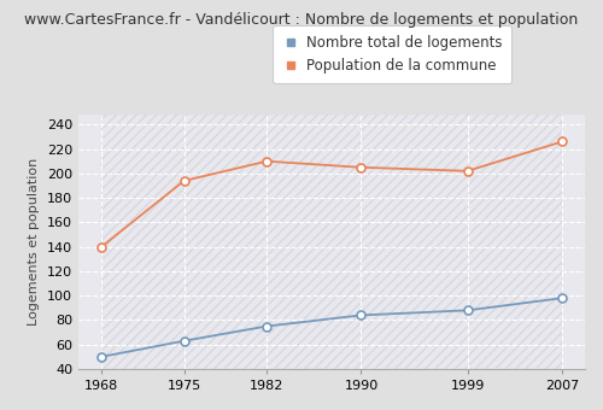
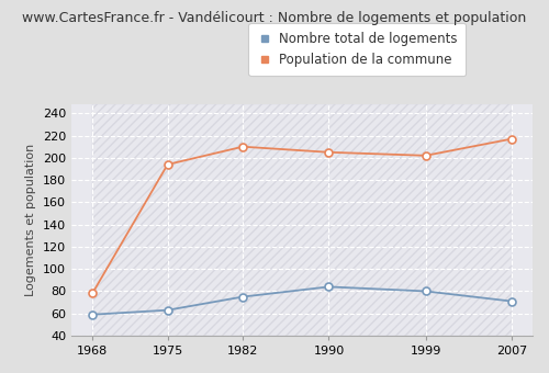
Nombre total de logements/1968: 50 -> 59
Population de la commune/1968: 140 -> 78
Nombre total de logements/1999: 88 -> 80
Nombre total de logements/2007: 98 -> 71
Population de la commune/2007: 226 -> 217
